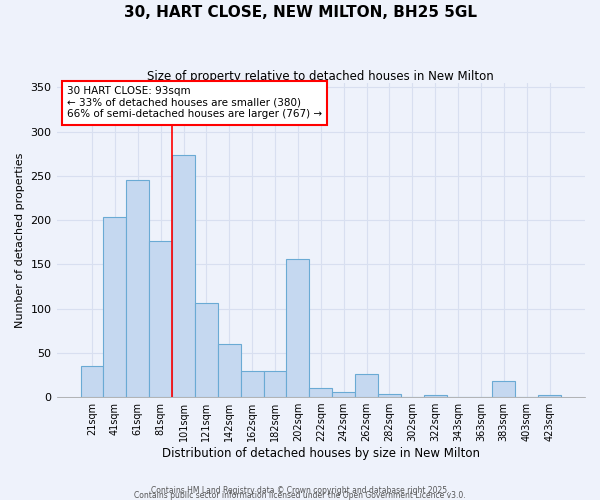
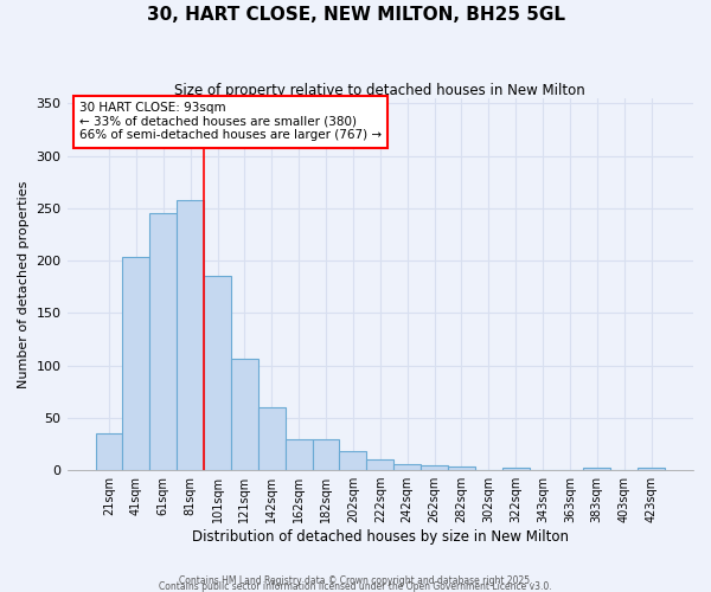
81sqm: 176 -> 258
101sqm: 274 -> 185
202sqm: 156 -> 18
262sqm: 26 -> 5
383sqm: 18 -> 2
